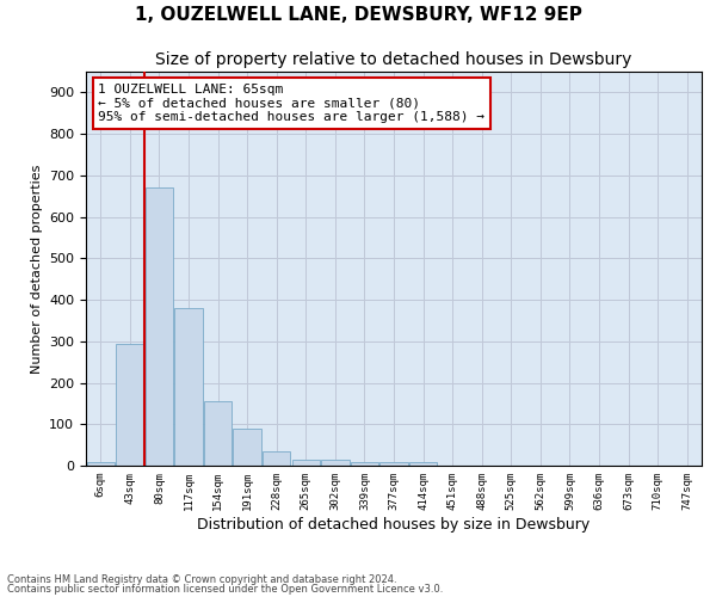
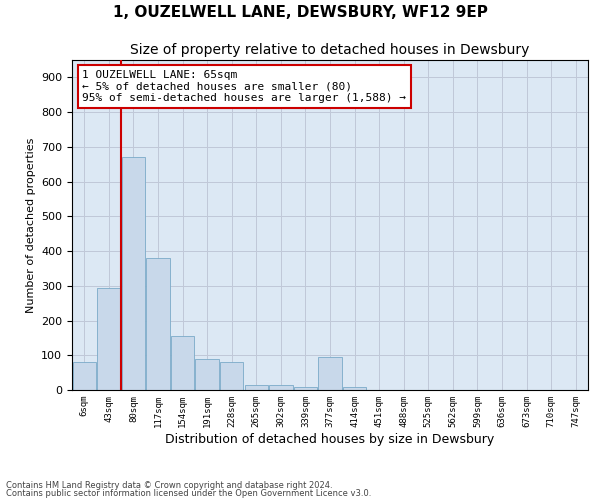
6sqm: 8 -> 80
228sqm: 35 -> 80
377sqm: 10 -> 95
